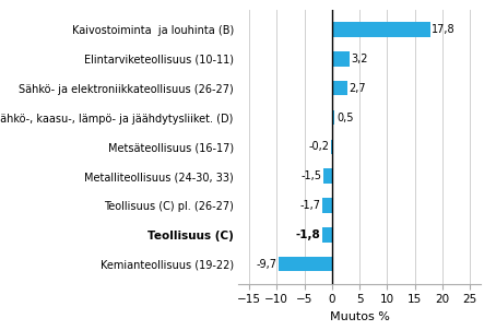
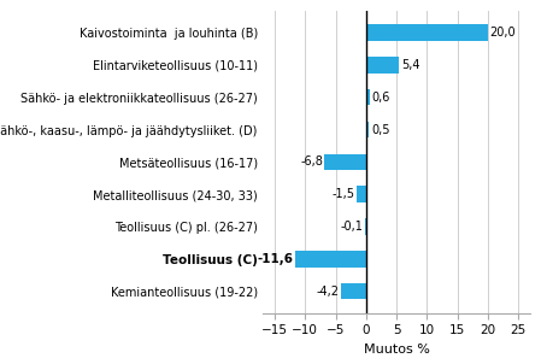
Kaivostoiminta ja louhinta (B): 17,8 -> 20,0
Elintarviketeollisuus (10-11): 3,2 -> 5,4
Sähkö- ja elektroniikkateollisuus (26-27): 2,7 -> 0,6
Metsäteollisuus (16-17): -0,2 -> -6,8
Teollisuus (C) pl. (26-27): -1,7 -> -0,1
Teollisuus (C): -1,8 -> -11,6
Kemianteollisuus (19-22): -9,7 -> -4,2
